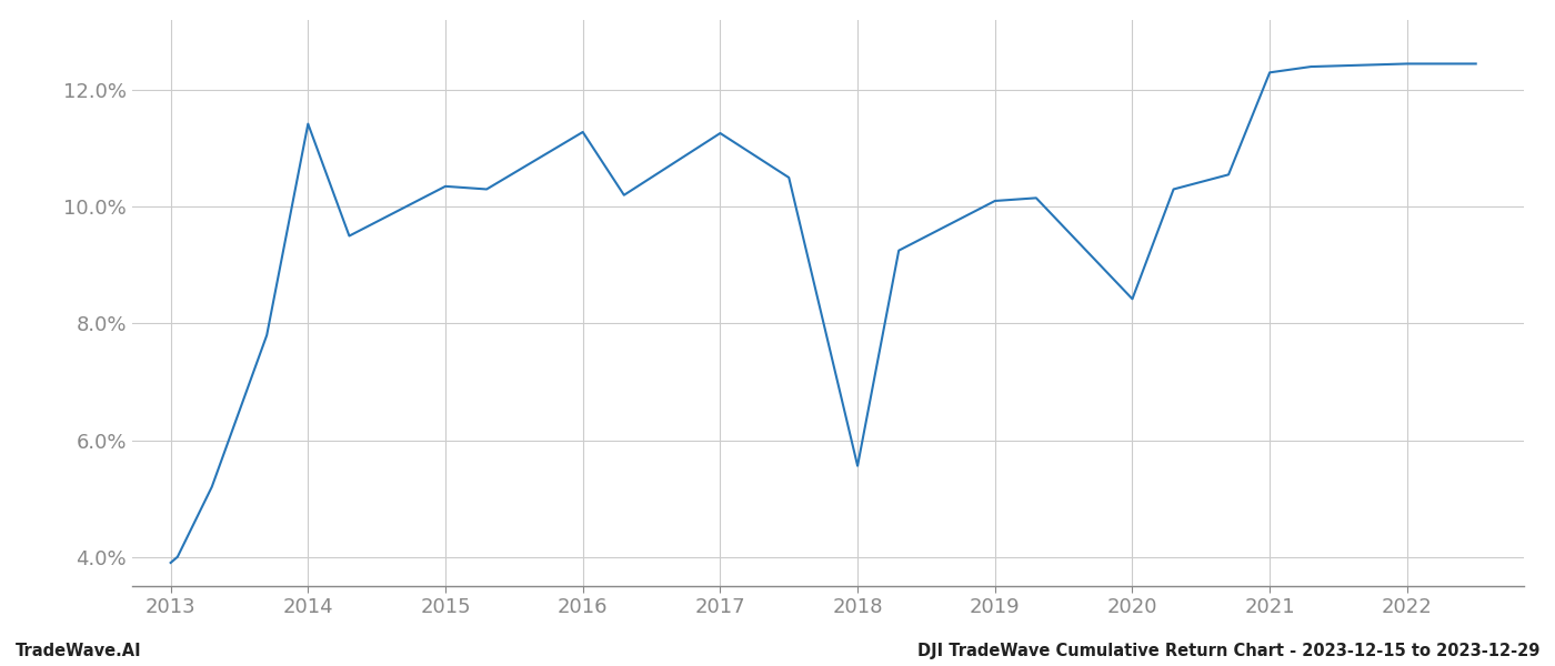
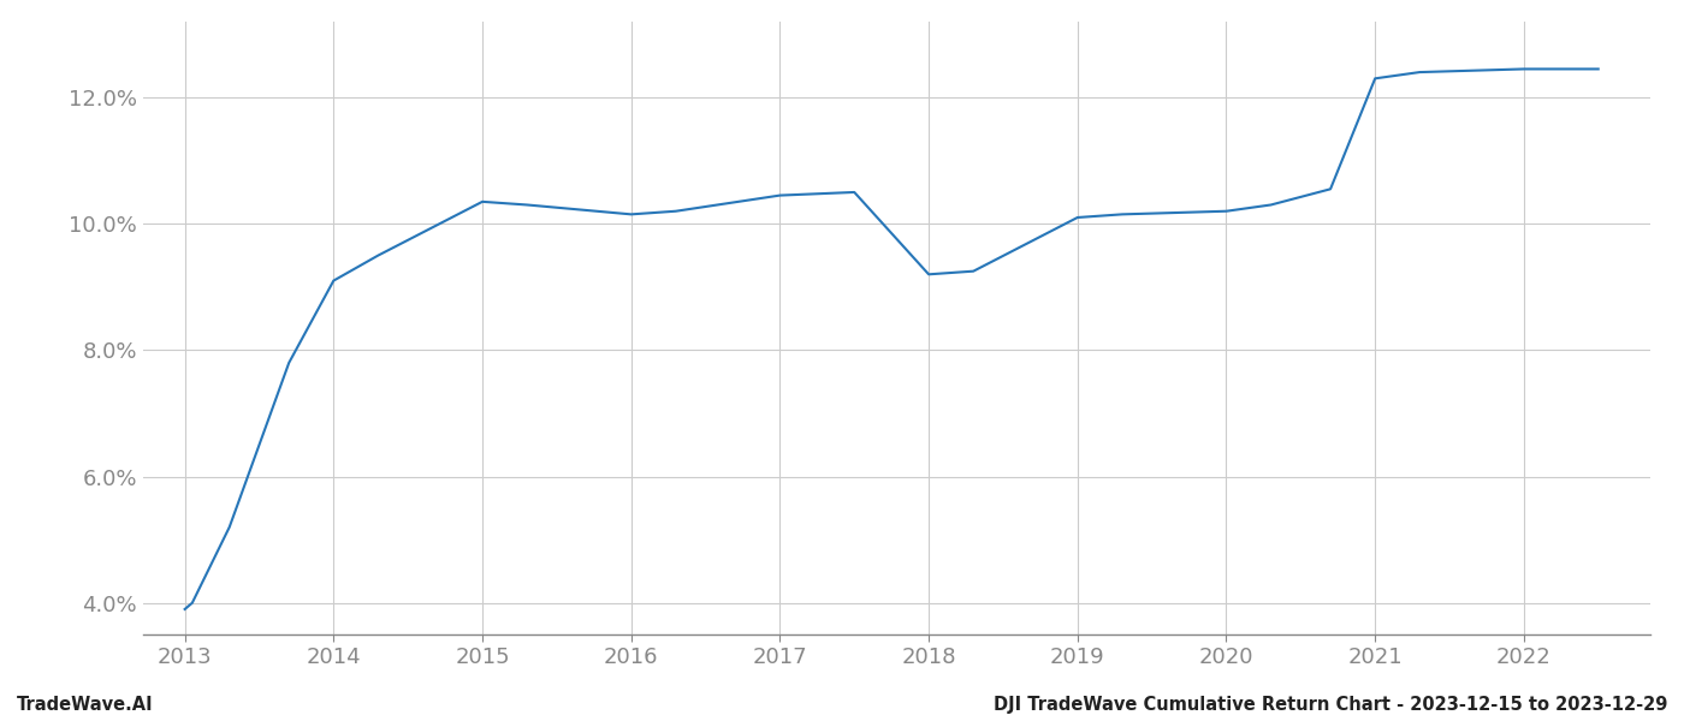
2014: 11.42% -> 9.10%
2016: 11.28% -> 10.15%
2017: 11.26% -> 10.45%
2018: 5.56% -> 9.20%
2020: 8.42% -> 10.20%
